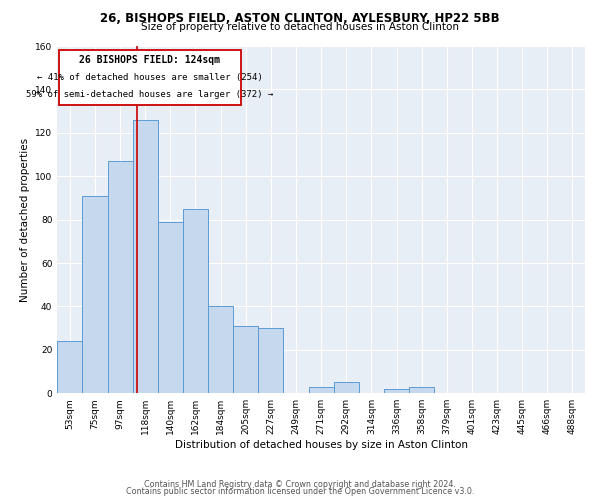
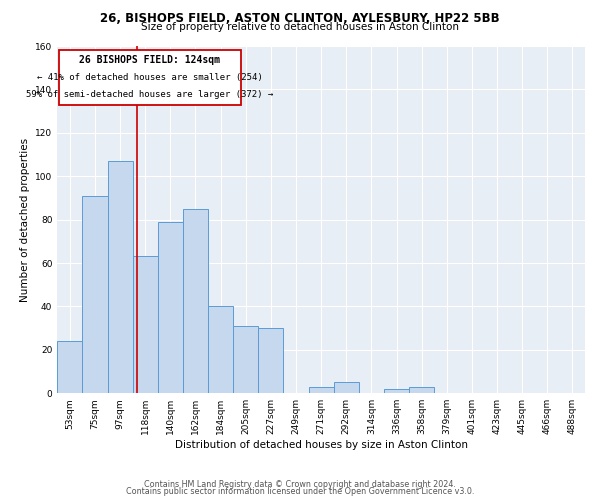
118sqm: 126 -> 63
